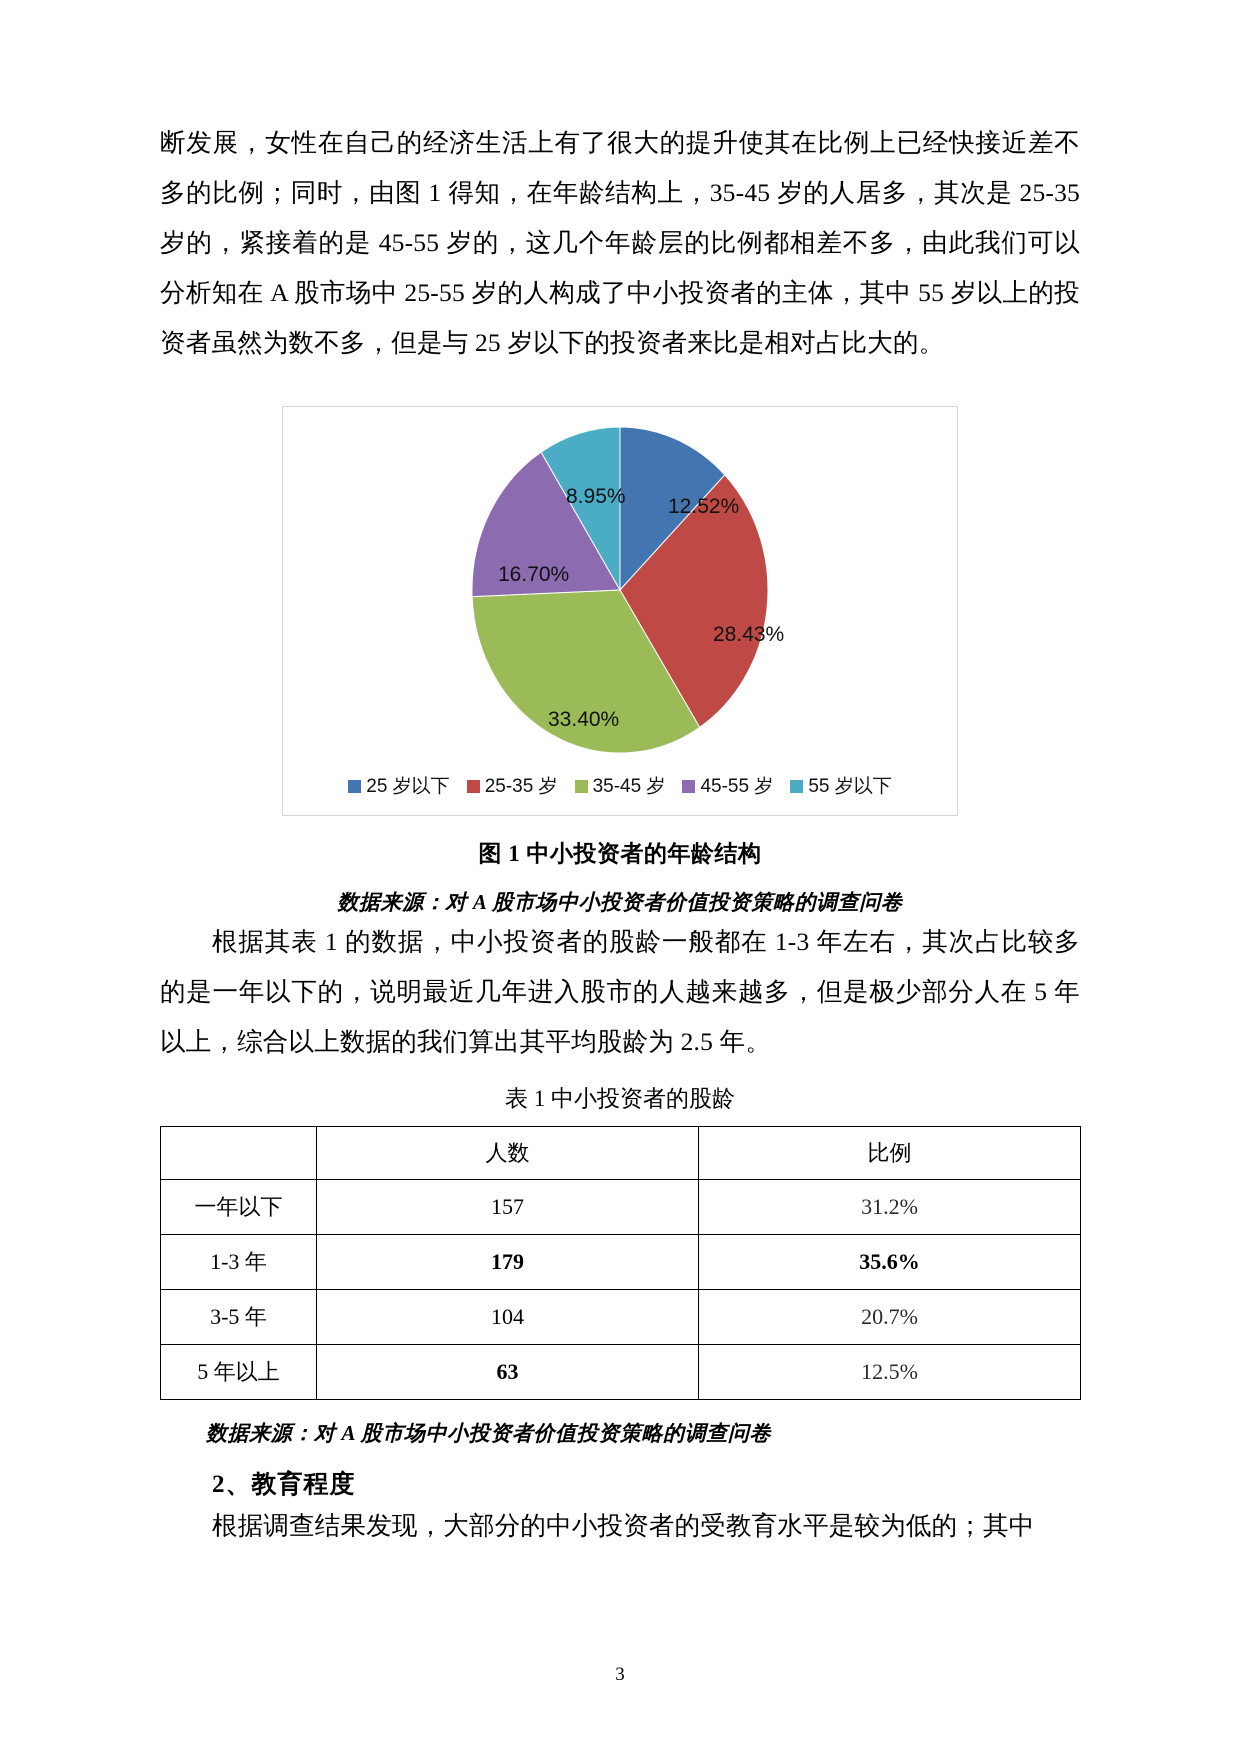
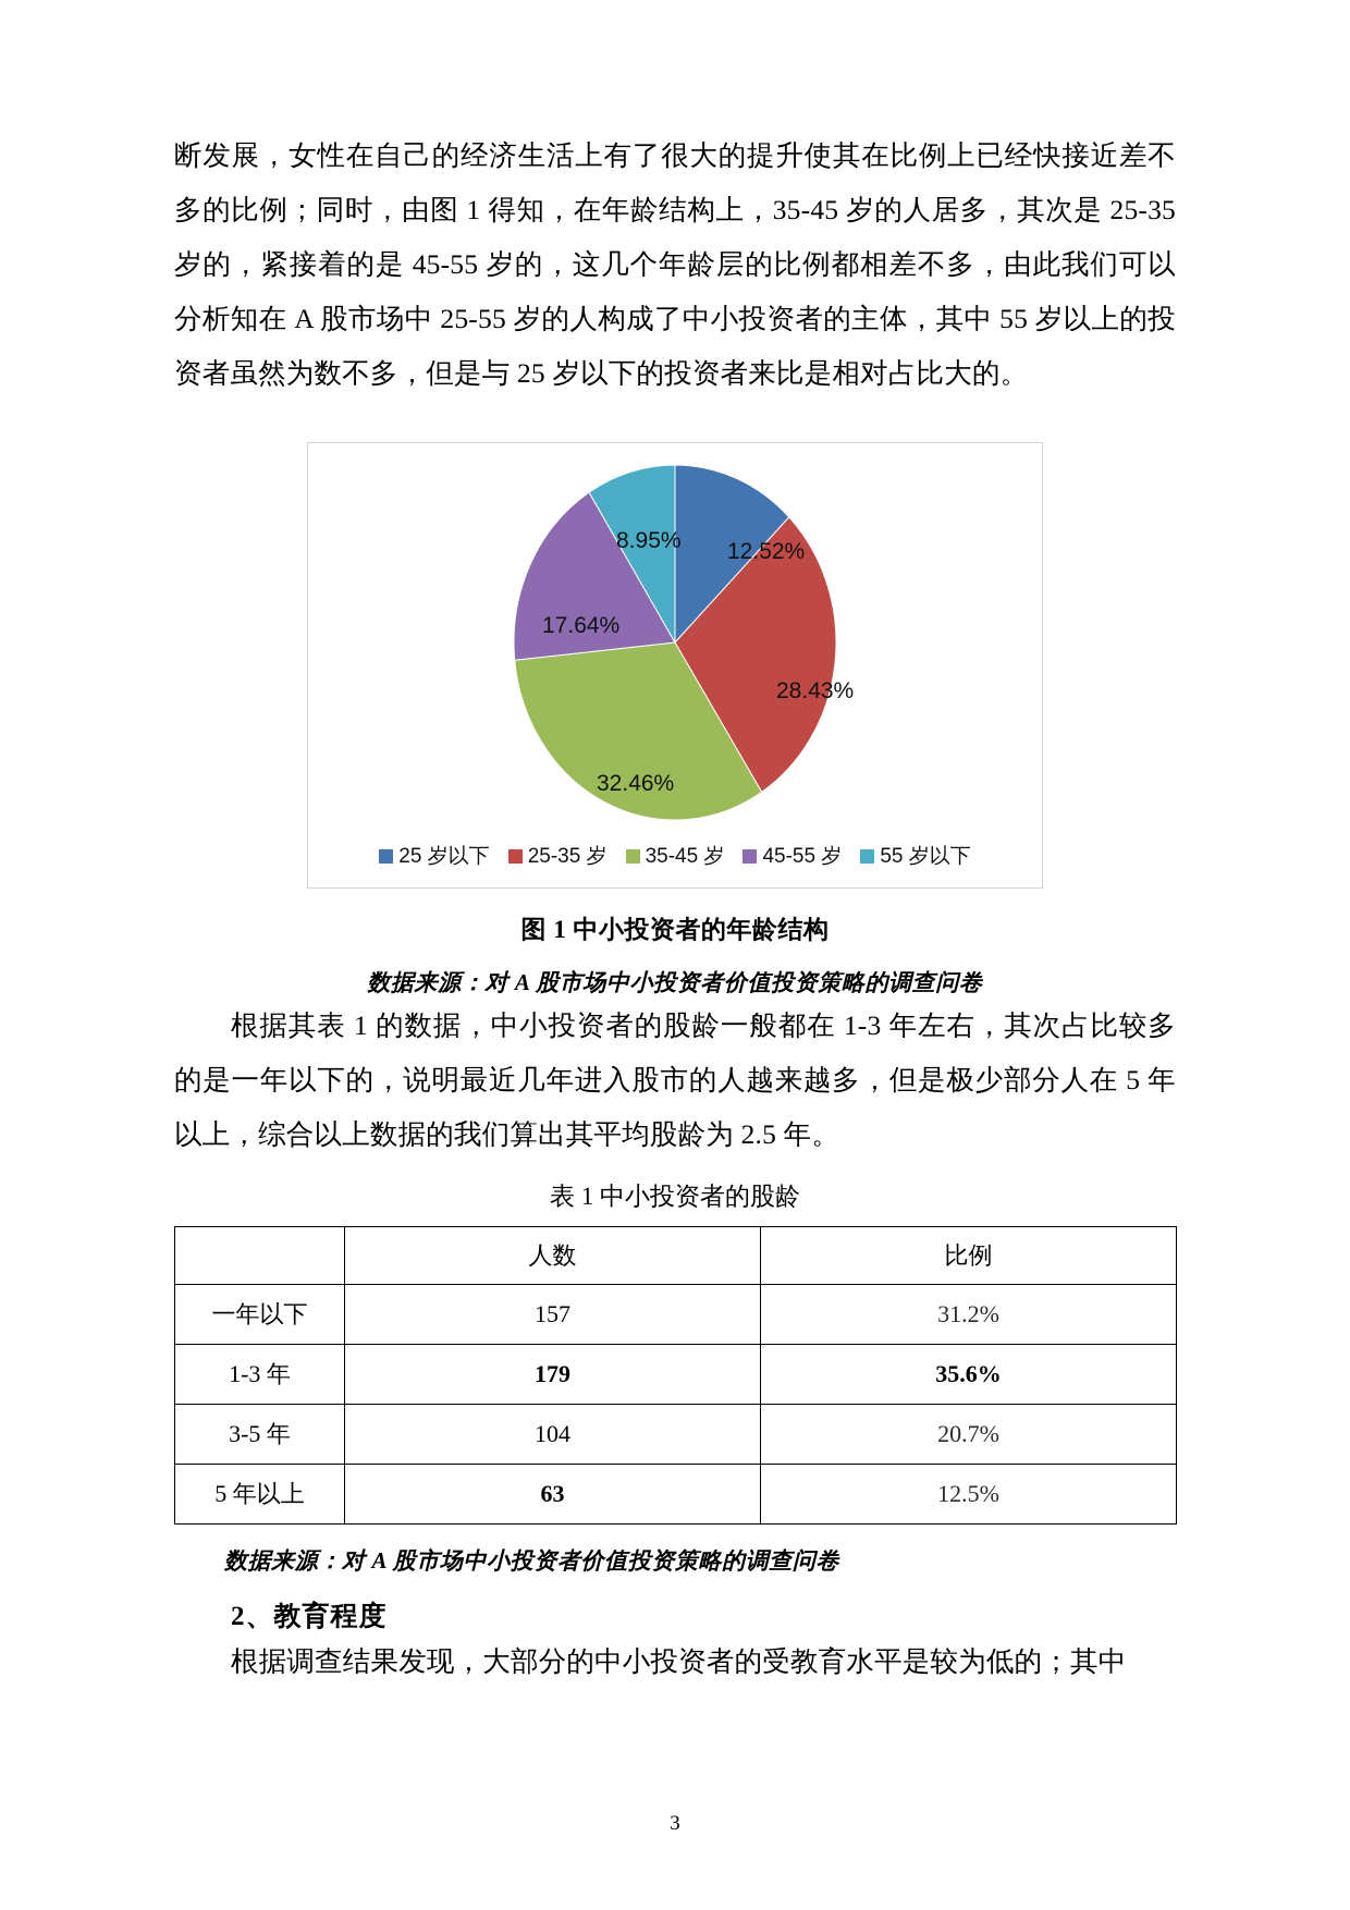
35-45 岁: 33.40% -> 32.46%
45-55 岁: 16.70% -> 17.64%
